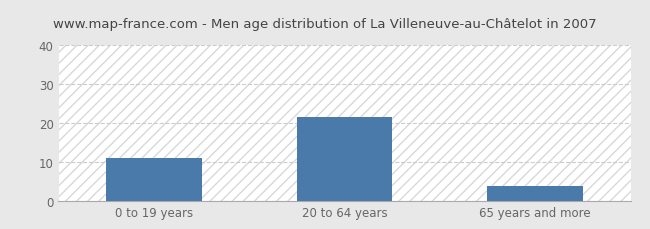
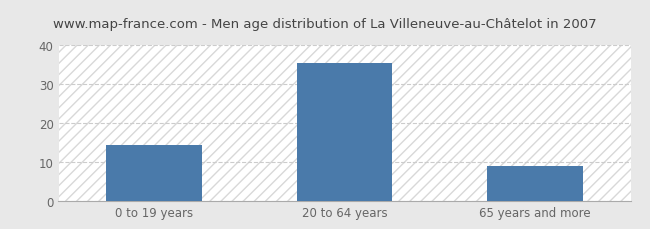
0 to 19 years: 11.0 -> 14.5
20 to 64 years: 21.5 -> 35.5
65 years and more: 4.0 -> 9.0
